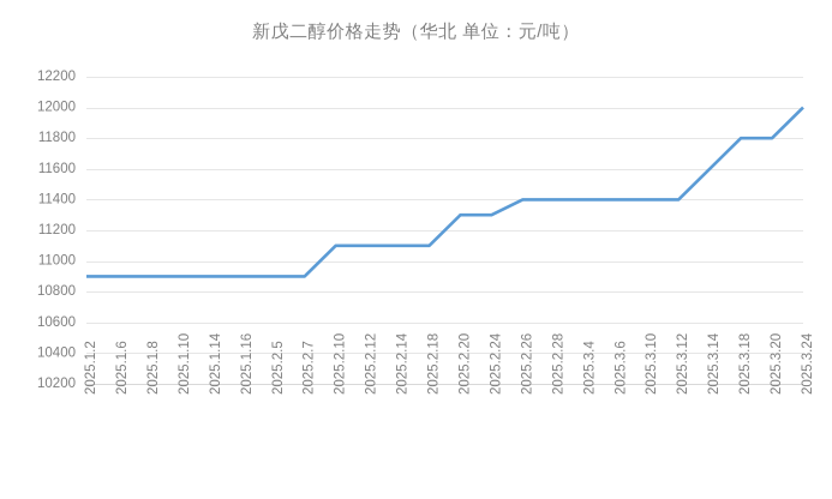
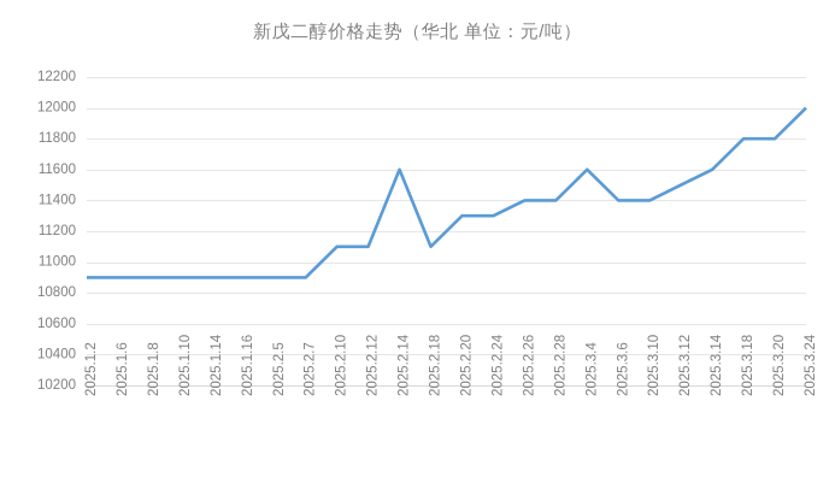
2025.2.14: 11100 -> 11600
2025.3.4: 11400 -> 11600
2025.3.12: 11400 -> 11500
